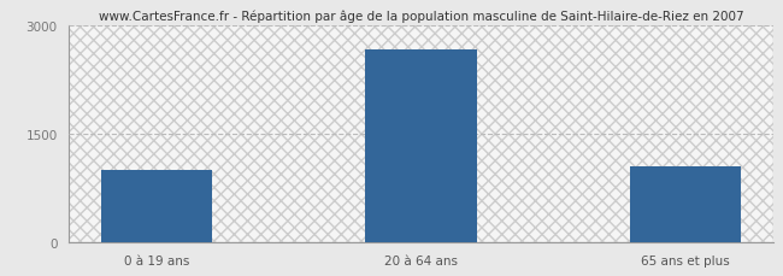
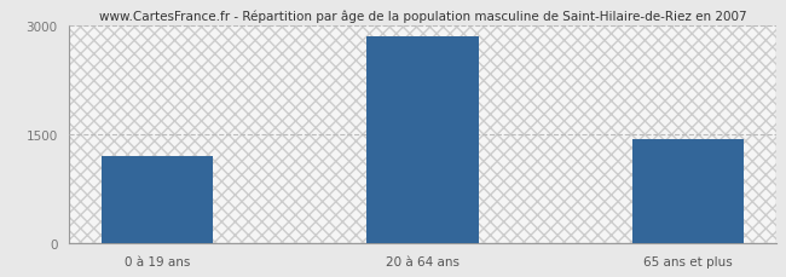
0 à 19 ans: 1000 -> 1200
20 à 64 ans: 2680 -> 2860
65 ans et plus: 1060 -> 1430
